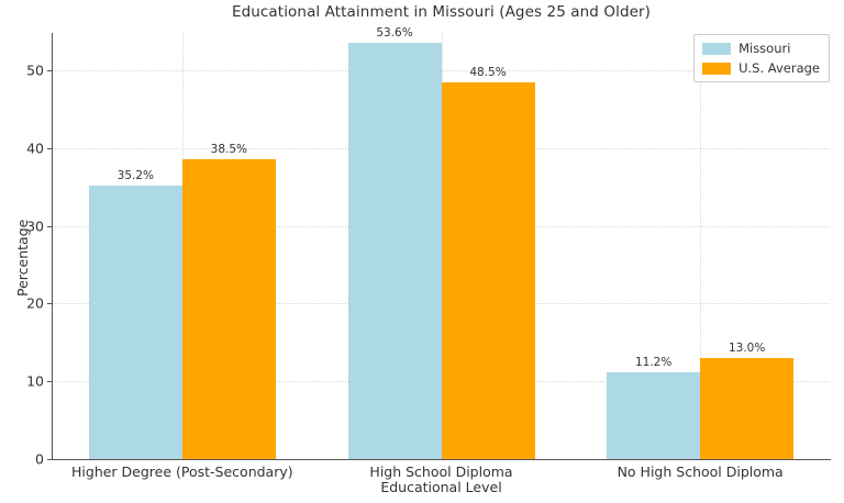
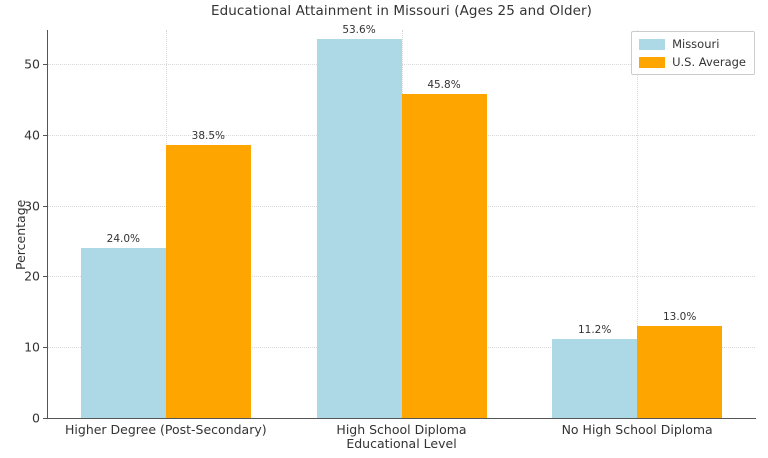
Missouri/Higher Degree (Post-Secondary): 35.2% -> 24.0%
U.S. Average/High School Diploma: 48.5% -> 45.8%
